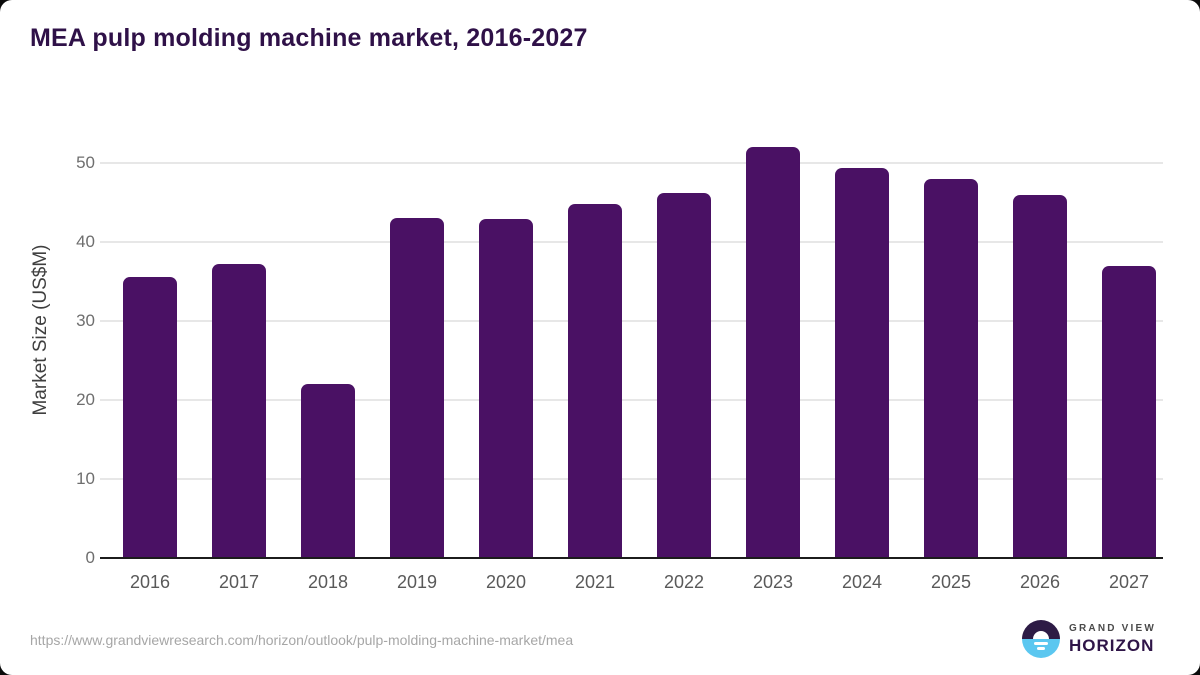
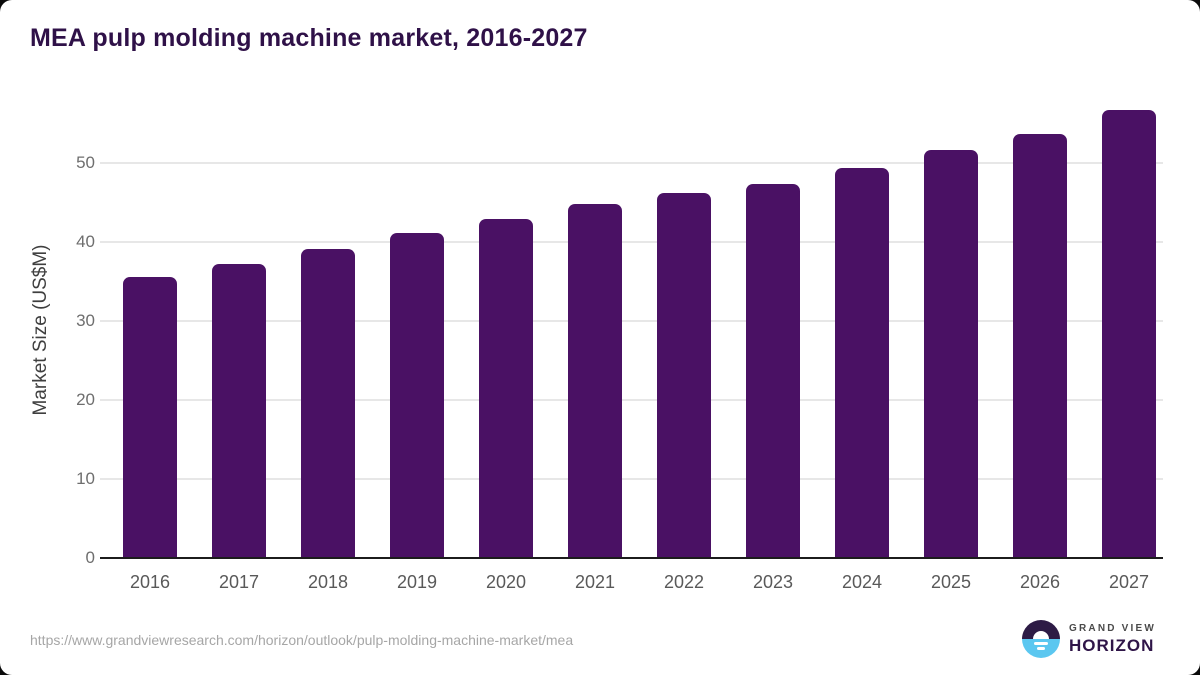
2018: 22 -> 39
2019: 43 -> 41
2023: 52 -> 47
2025: 48 -> 52
2026: 46 -> 54
2027: 37 -> 57
